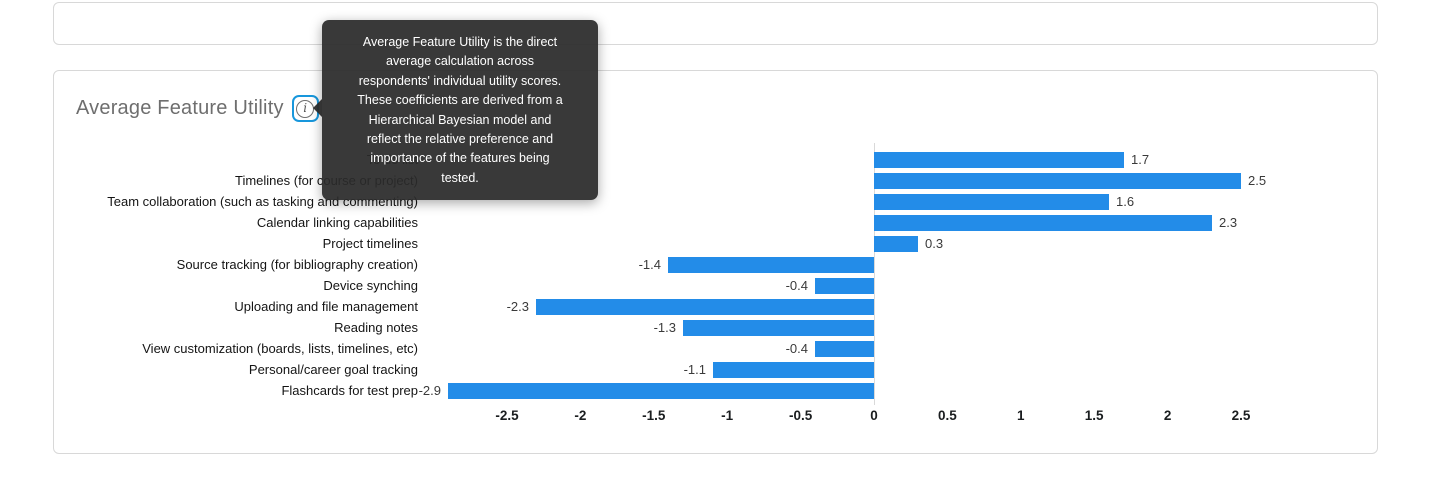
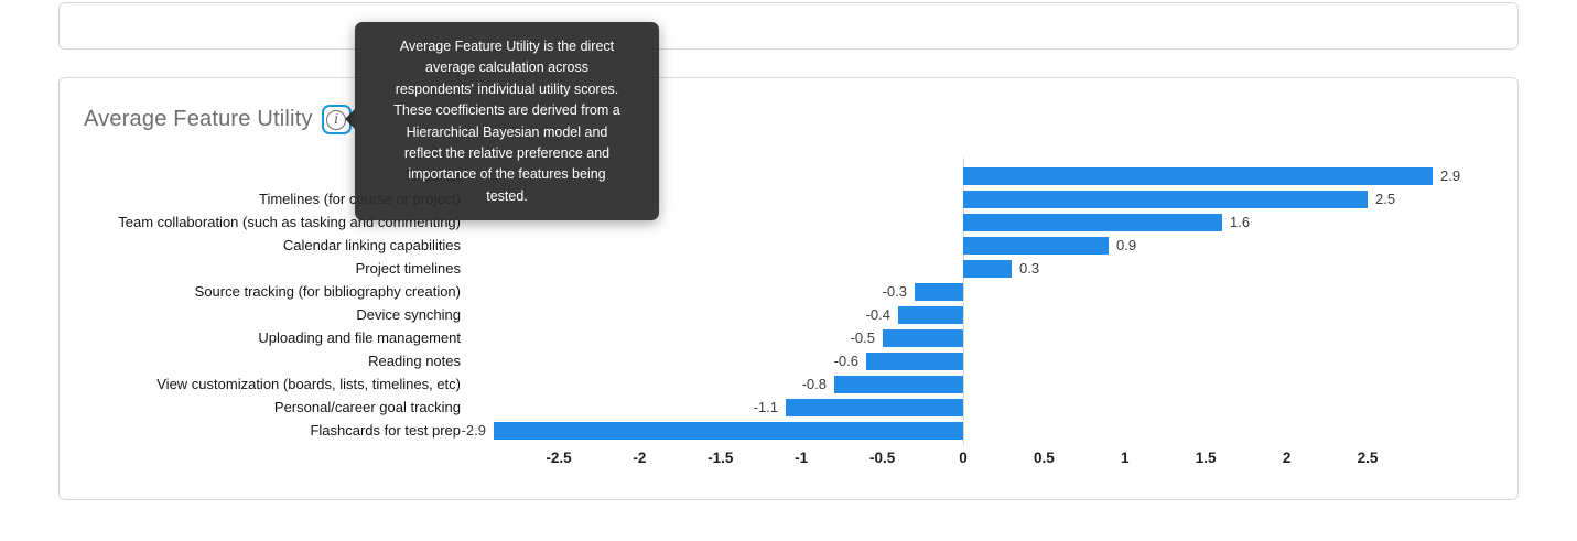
To do list: 1.7 -> 2.9
Calendar linking capabilities: 2.3 -> 0.9
Source tracking (for bibliography creation): -1.4 -> -0.3
Uploading and file management: -2.3 -> -0.5
Reading notes: -1.3 -> -0.6
View customization (boards, lists, timelines, etc): -0.4 -> -0.8
